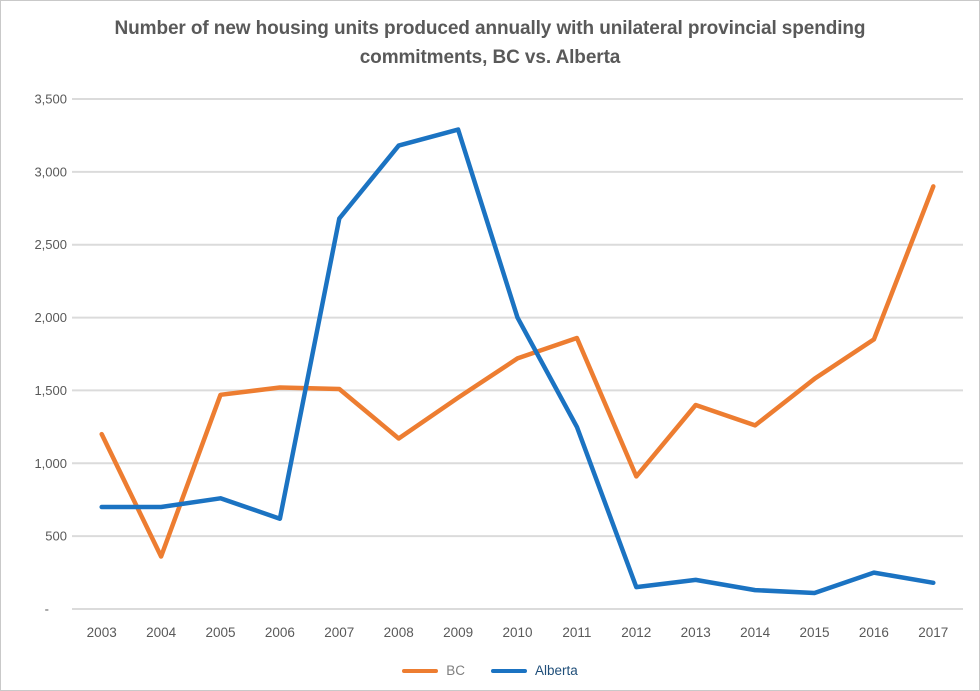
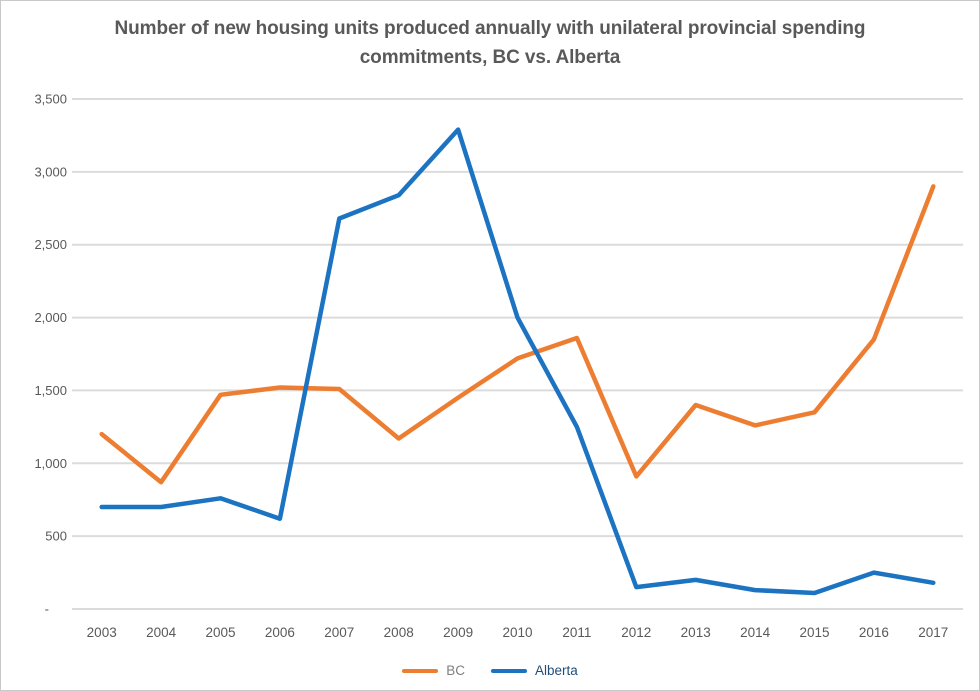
BC/2004: 360 -> 870
Alberta/2008: 3180 -> 2840
BC/2015: 1580 -> 1350
